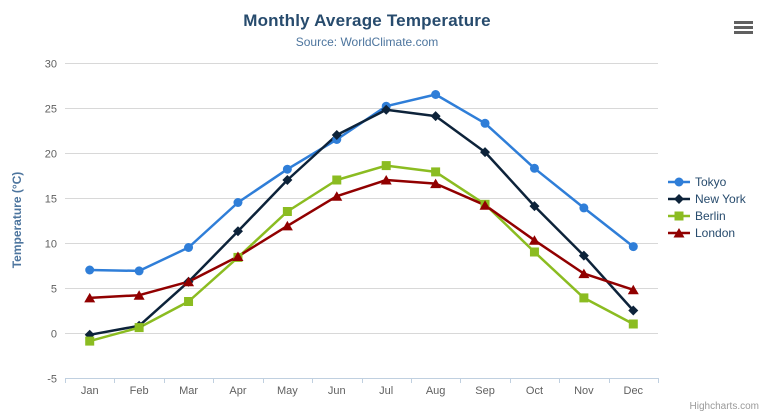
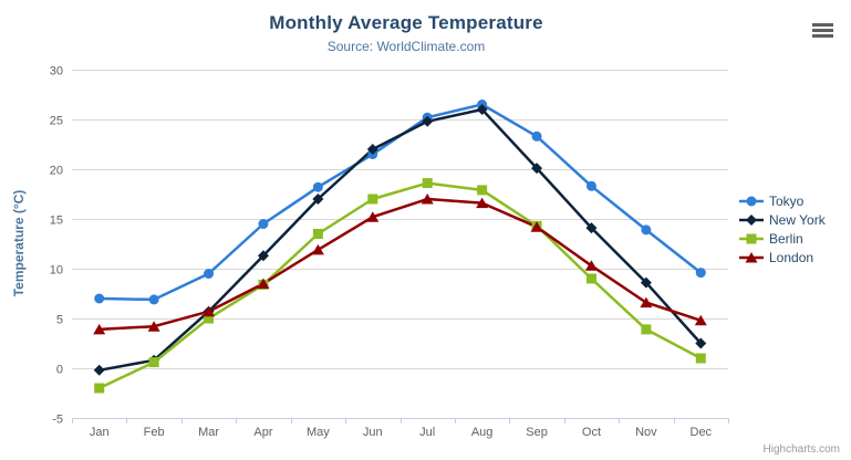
Berlin/Jan: -1 -> -2
Berlin/Mar: 4 -> 5
New York/Aug: 24 -> 26
